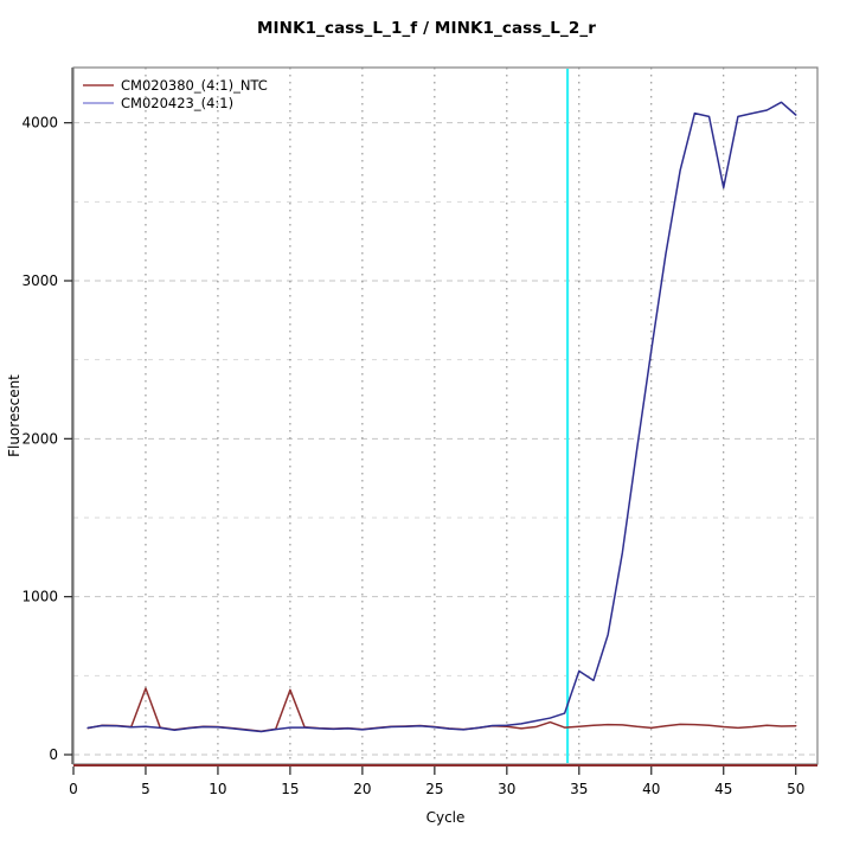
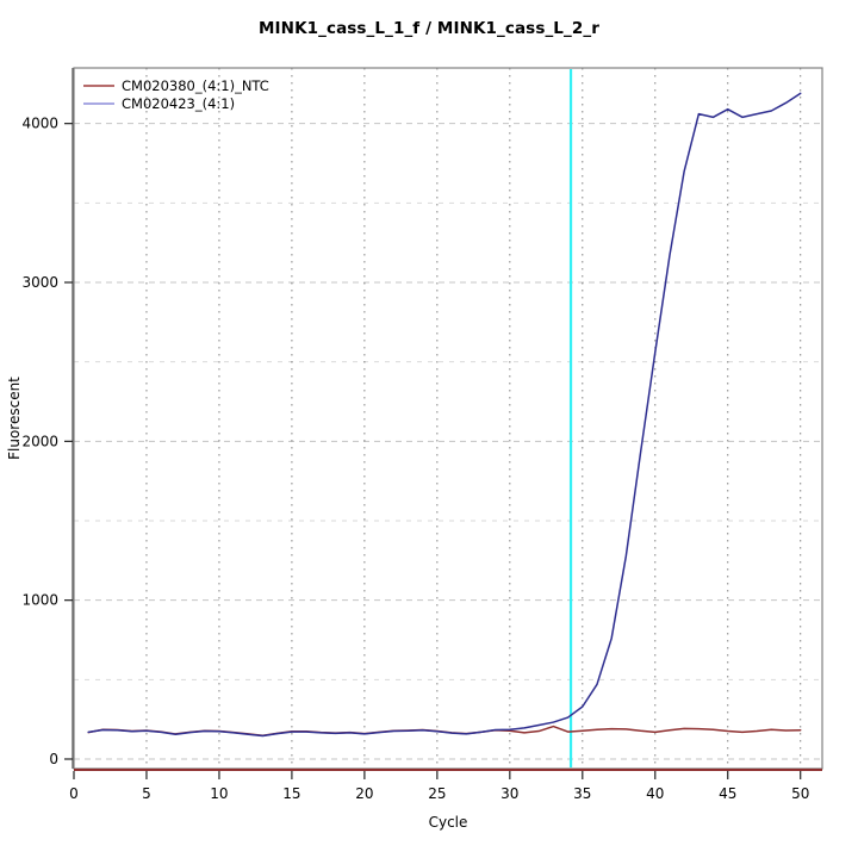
CM020380_(4:1)_NTC/5: 420 -> 180
CM020380_(4:1)_NTC/15: 410 -> 170
CM020423_(4:1)/35: 530 -> 330
CM020423_(4:1)/45: 3590 -> 4090
CM020423_(4:1)/50: 4050 -> 4190
